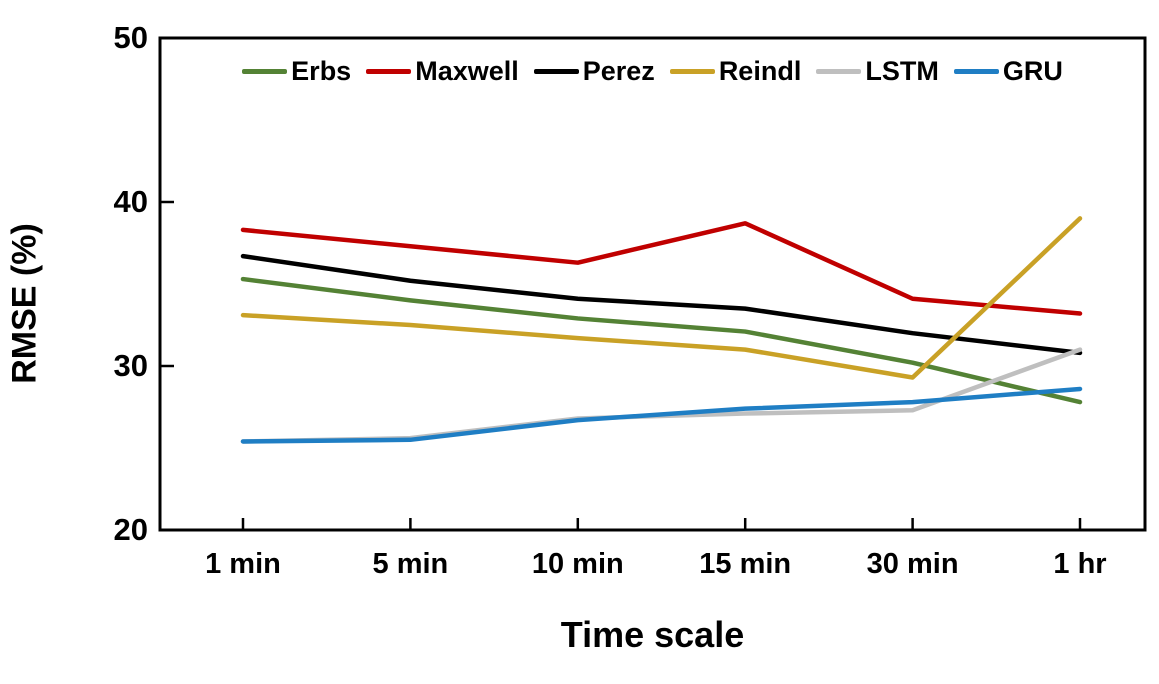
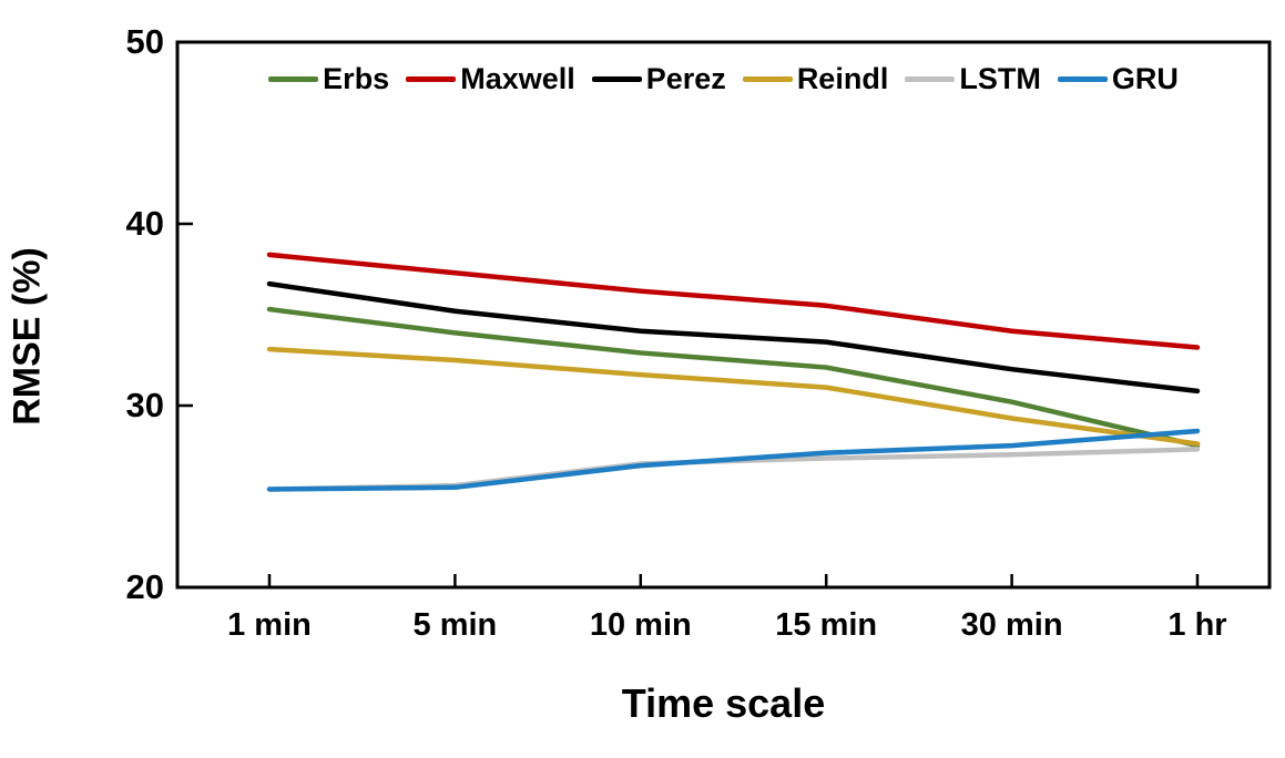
Maxwell/15 min: 38.7 -> 35.5
Reindl/1 hr: 39.0 -> 27.9
LSTM/1 hr: 31.0 -> 27.6
